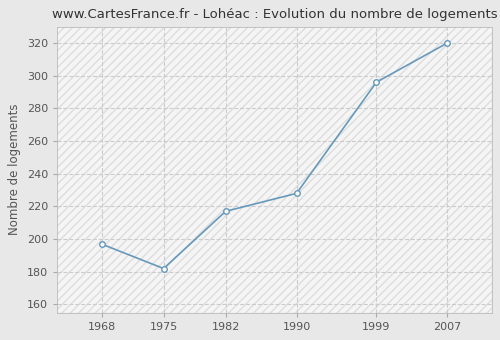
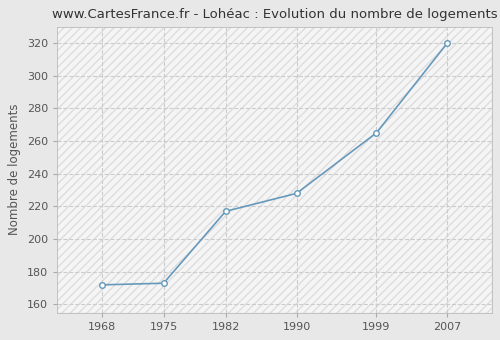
1968: 197 -> 172
1975: 182 -> 173
1999: 296 -> 265
